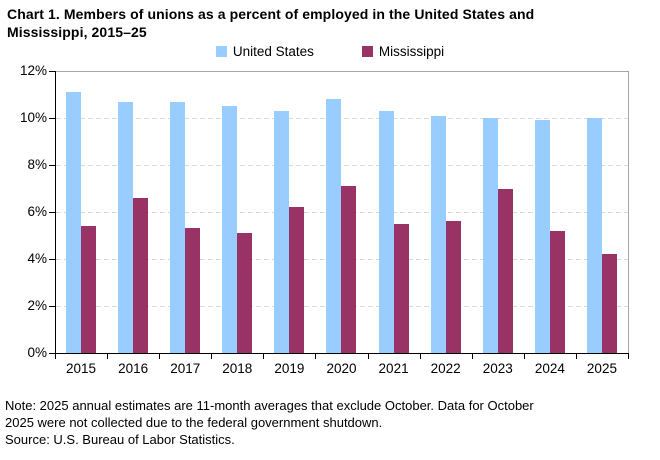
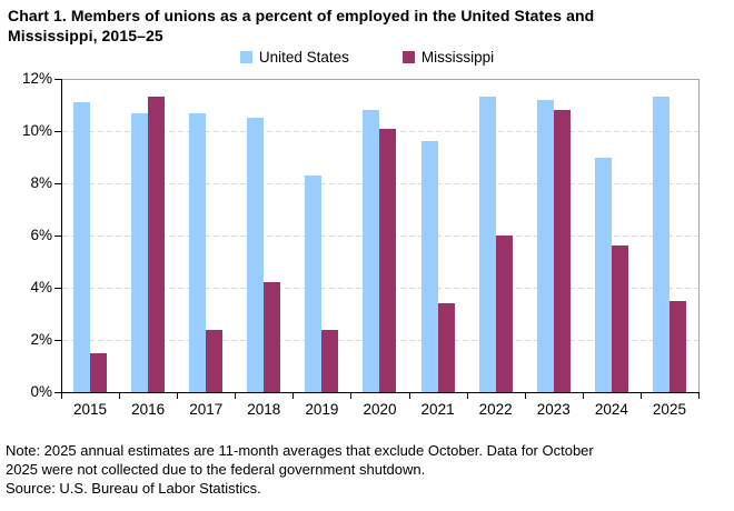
Mississippi/2015: 5.4% -> 1.5%
Mississippi/2016: 6.6% -> 11.3%
Mississippi/2017: 5.3% -> 2.4%
Mississippi/2018: 5.1% -> 4.2%
United States/2019: 10.3% -> 8.3%
Mississippi/2019: 6.2% -> 2.4%
Mississippi/2020: 7.1% -> 10.1%
United States/2021: 10.3% -> 9.6%
Mississippi/2021: 5.5% -> 3.4%
United States/2022: 10.1% -> 11.3%
Mississippi/2022: 5.6% -> 6.0%
United States/2023: 10.0% -> 11.2%
Mississippi/2023: 7.0% -> 10.8%
United States/2024: 9.9% -> 9.0%
Mississippi/2024: 5.2% -> 5.6%
United States/2025: 10.0% -> 11.3%
Mississippi/2025: 4.2% -> 3.5%
